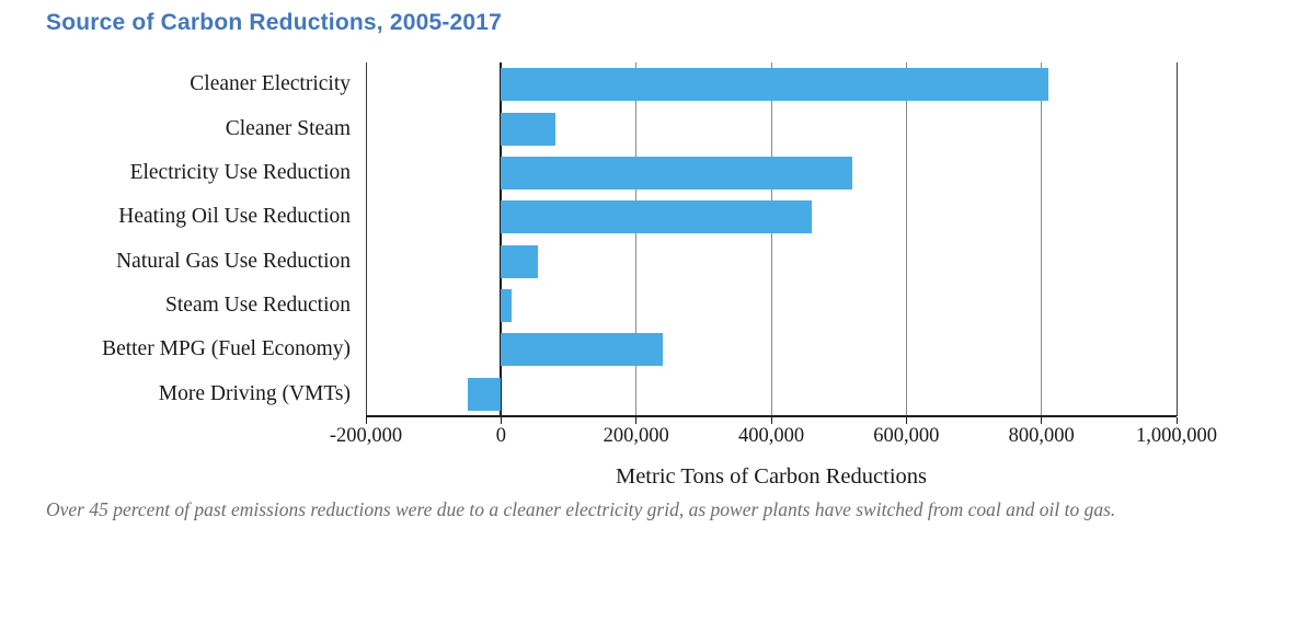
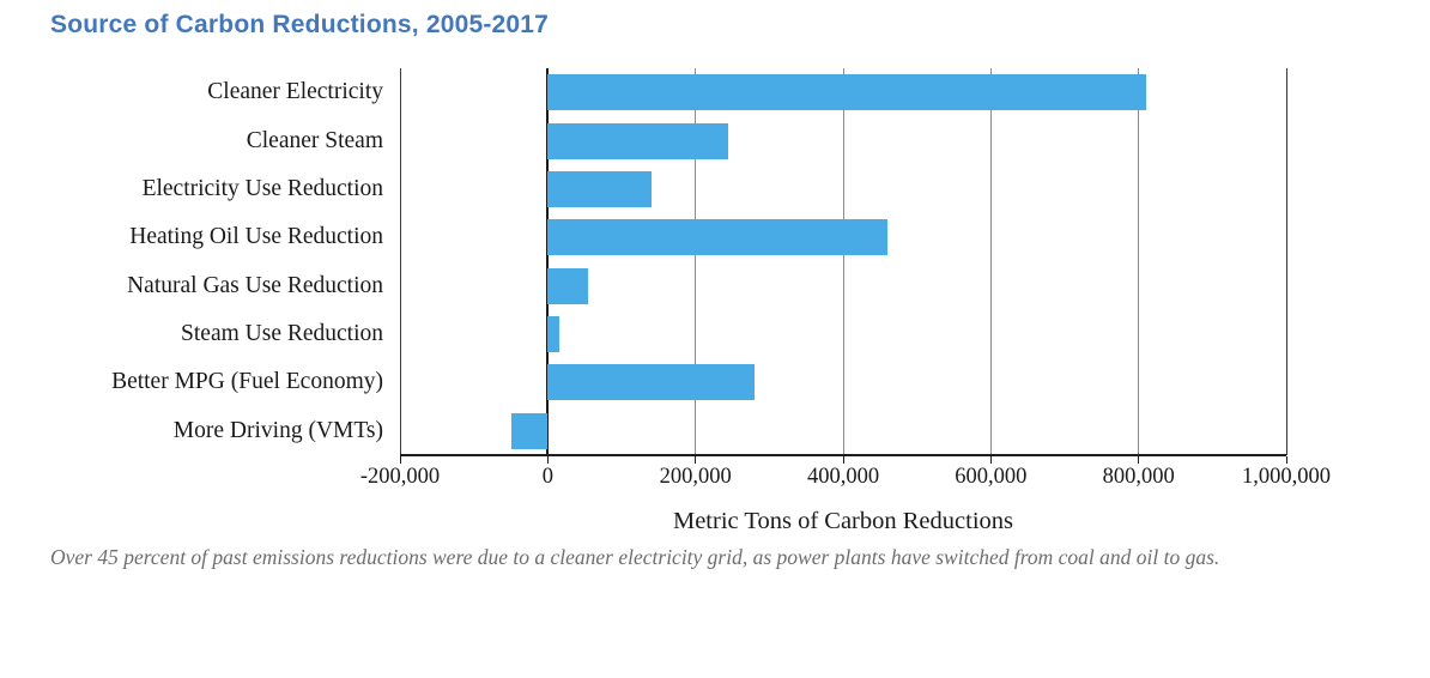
Cleaner Steam: 80000 -> 240000
Electricity Use Reduction: 520000 -> 140000
Better MPG (Fuel Economy): 240000 -> 280000
